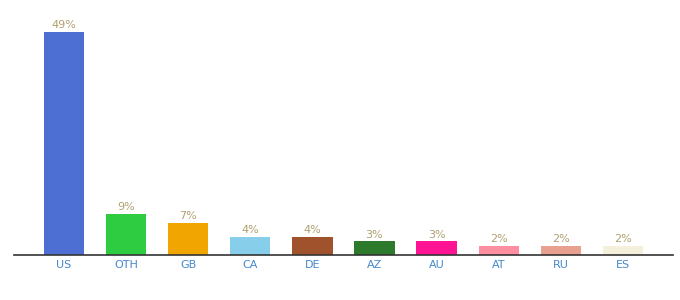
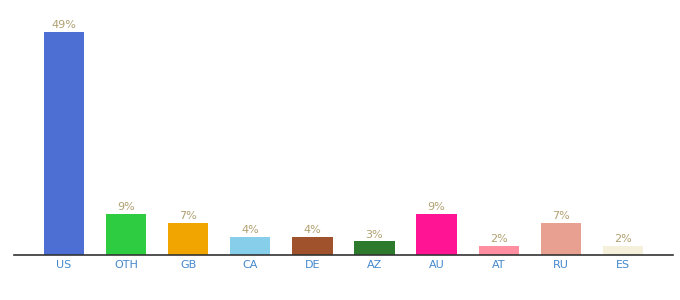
AU: 3% -> 9%
RU: 2% -> 7%
